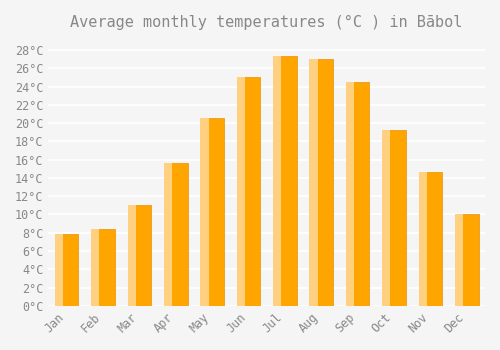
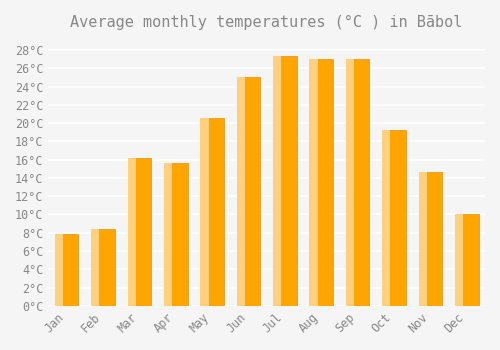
Mar: 11.0°C -> 16.2°C
Sep: 24.5°C -> 27.0°C
